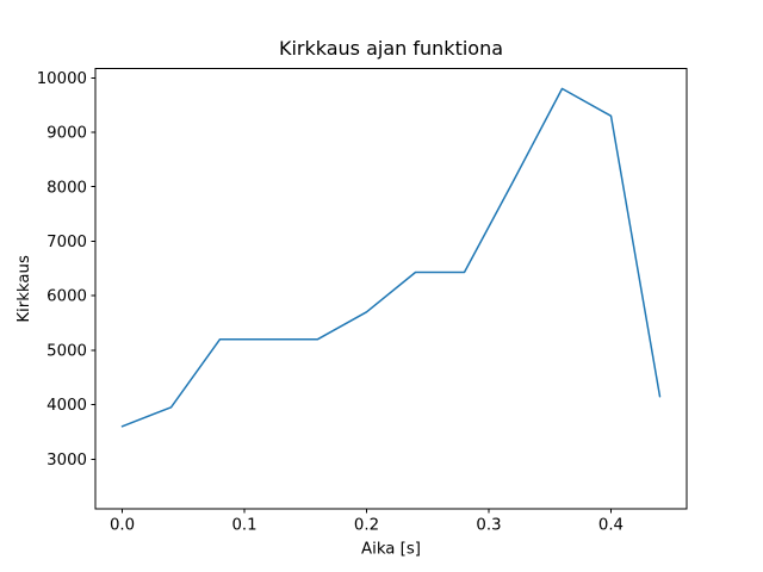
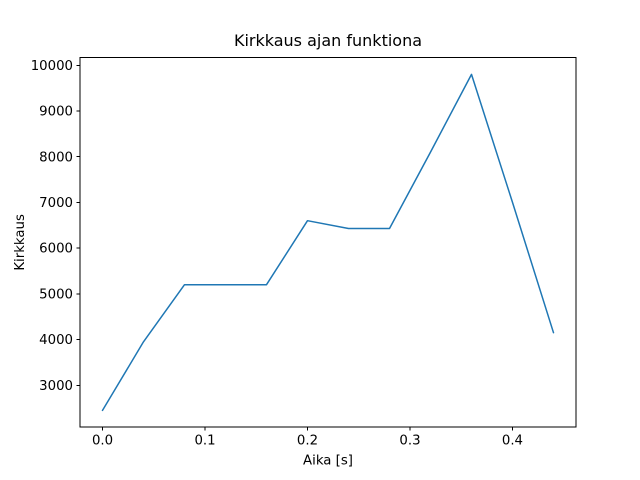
0.0: 3600 -> 2400
0.2: 5700 -> 6600
0.4: 9300 -> 7000
